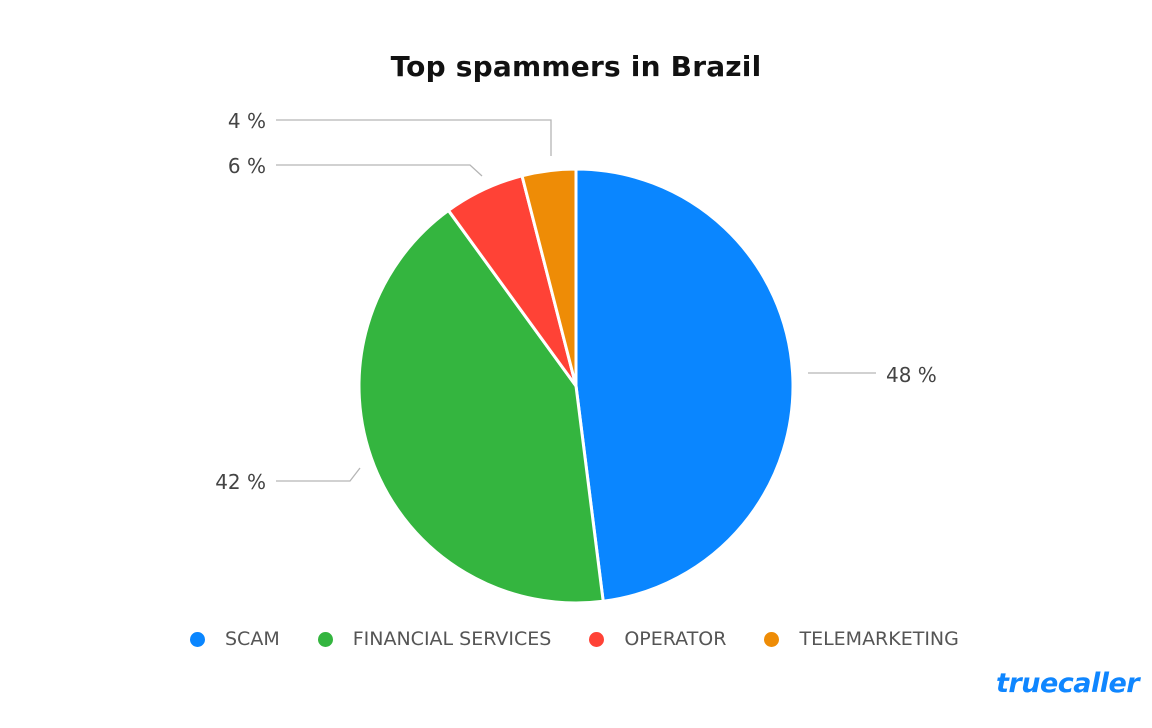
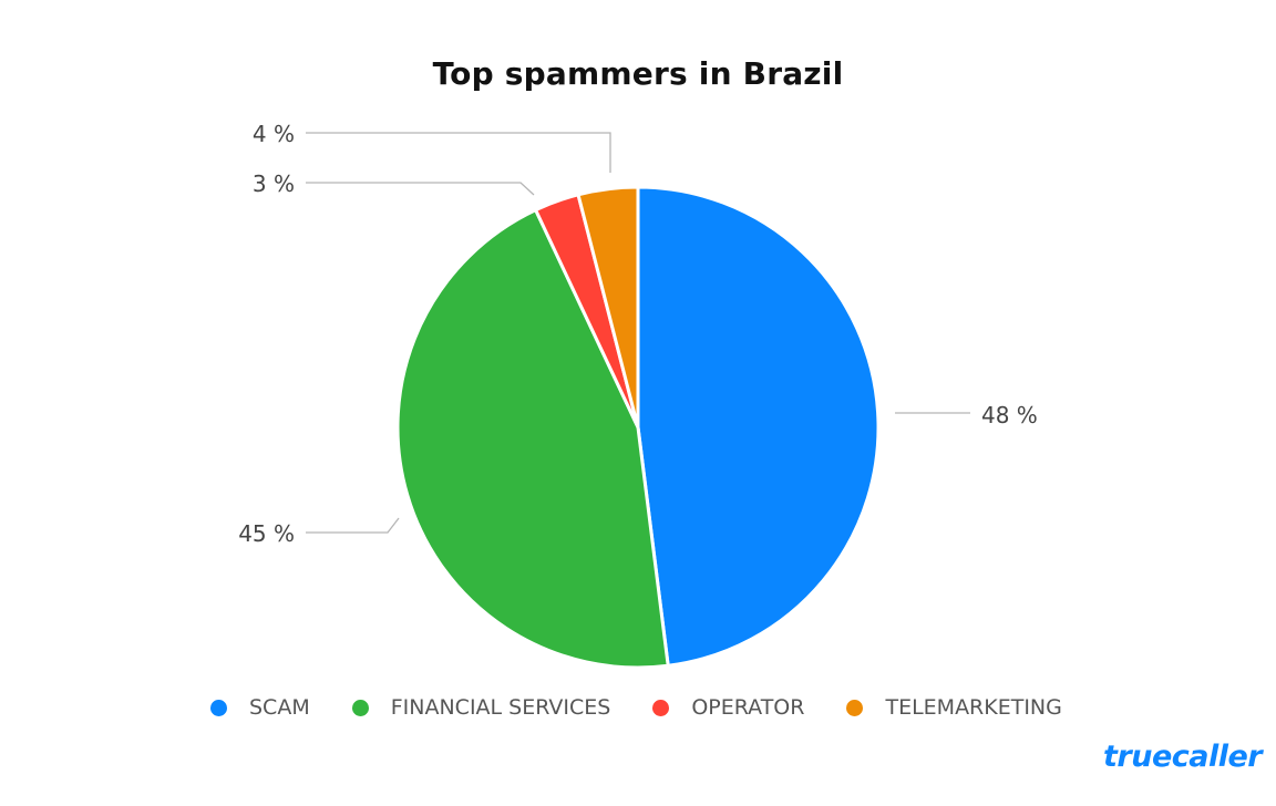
FINANCIAL SERVICES: 42 -> 45
OPERATOR: 6 -> 3
